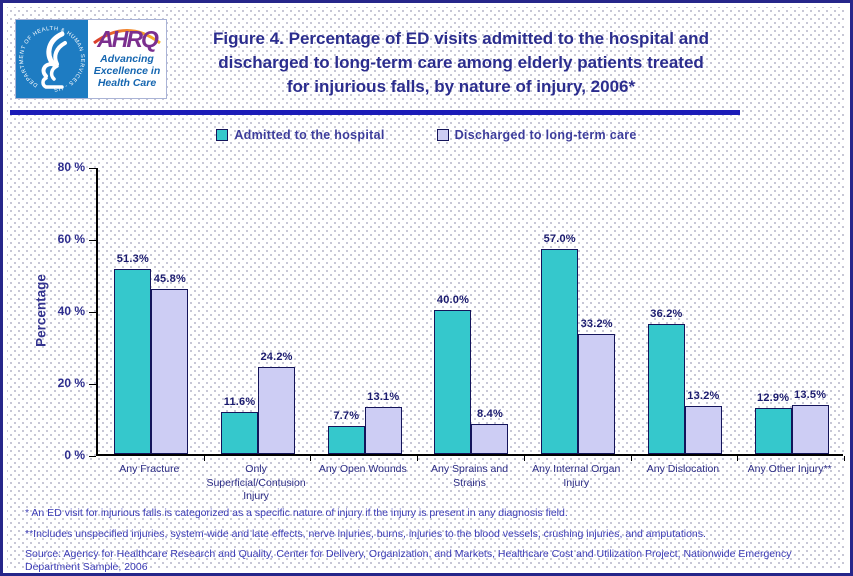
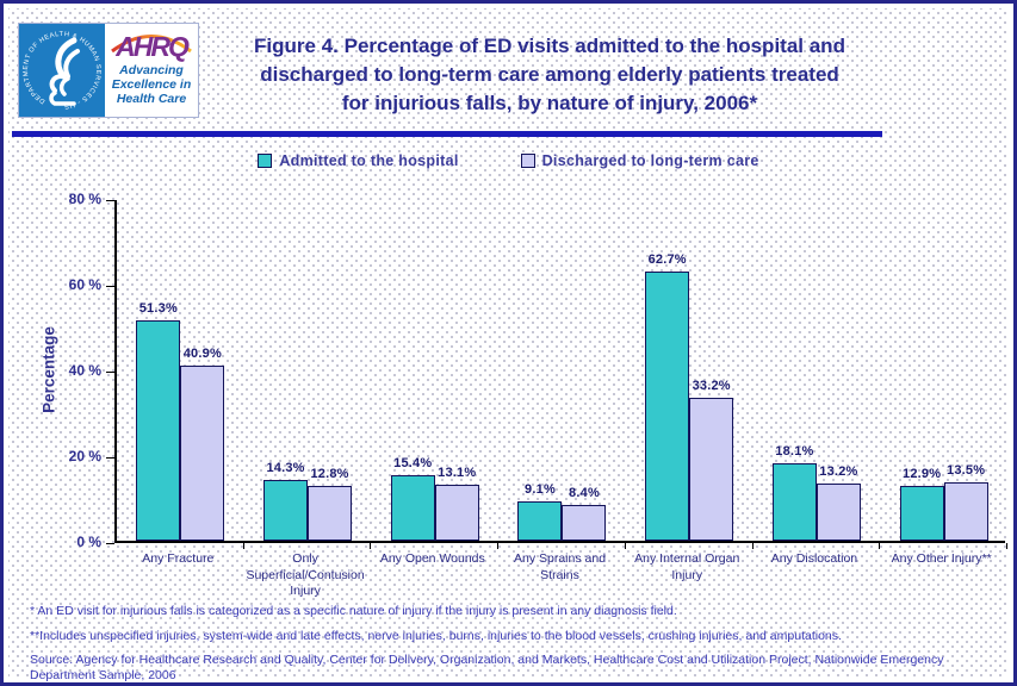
Discharged to long-term care/Any Fracture: 45.8% -> 40.9%
Admitted to the hospital/Only Superficial/Contusion Injury: 11.6% -> 14.3%
Discharged to long-term care/Only Superficial/Contusion Injury: 24.2% -> 12.8%
Admitted to the hospital/Any Open Wounds: 7.7% -> 15.4%
Admitted to the hospital/Any Sprains and Strains: 40.0% -> 9.1%
Admitted to the hospital/Any Internal Organ Injury: 57.0% -> 62.7%
Admitted to the hospital/Any Dislocation: 36.2% -> 18.1%
